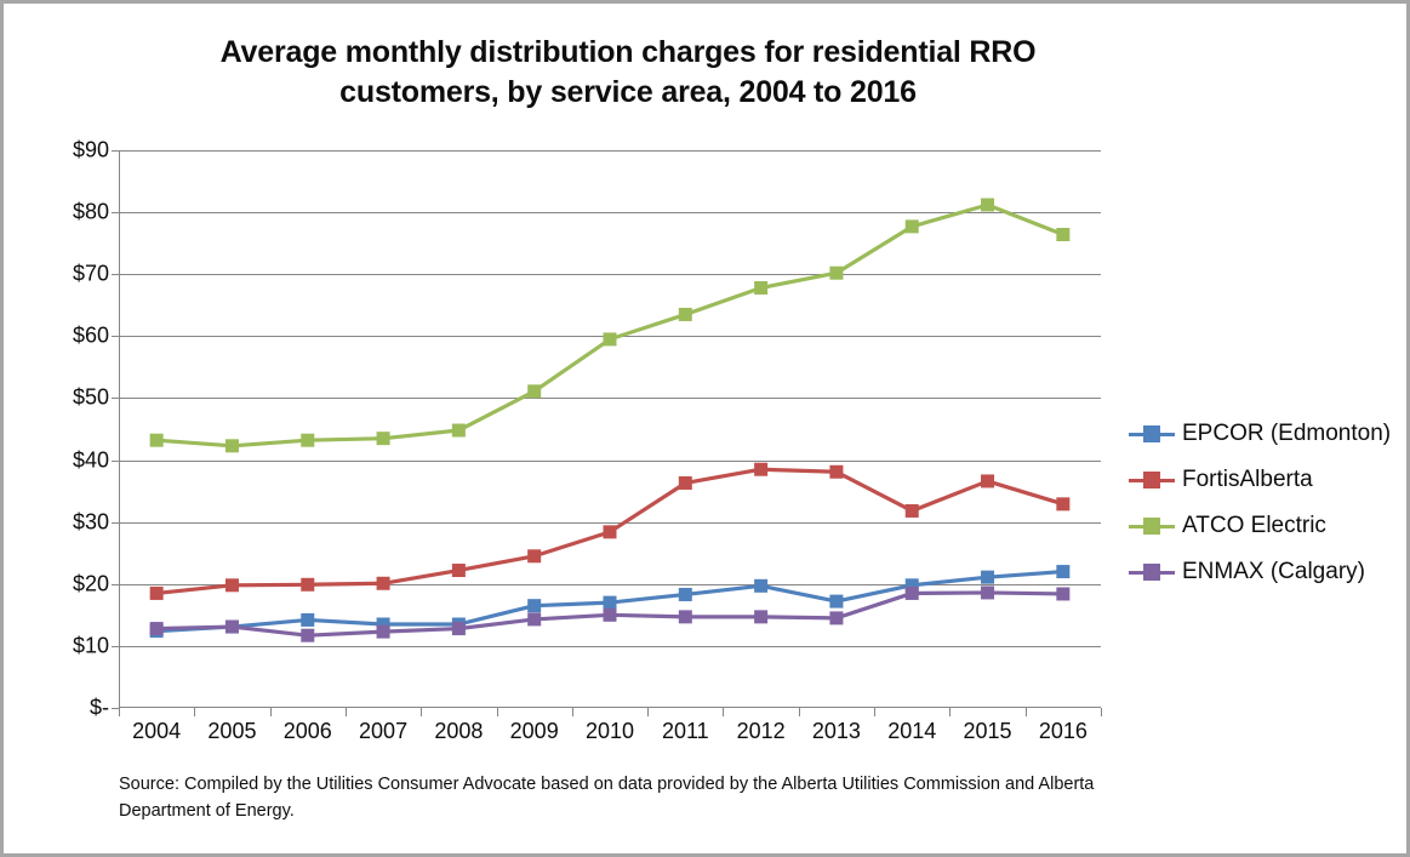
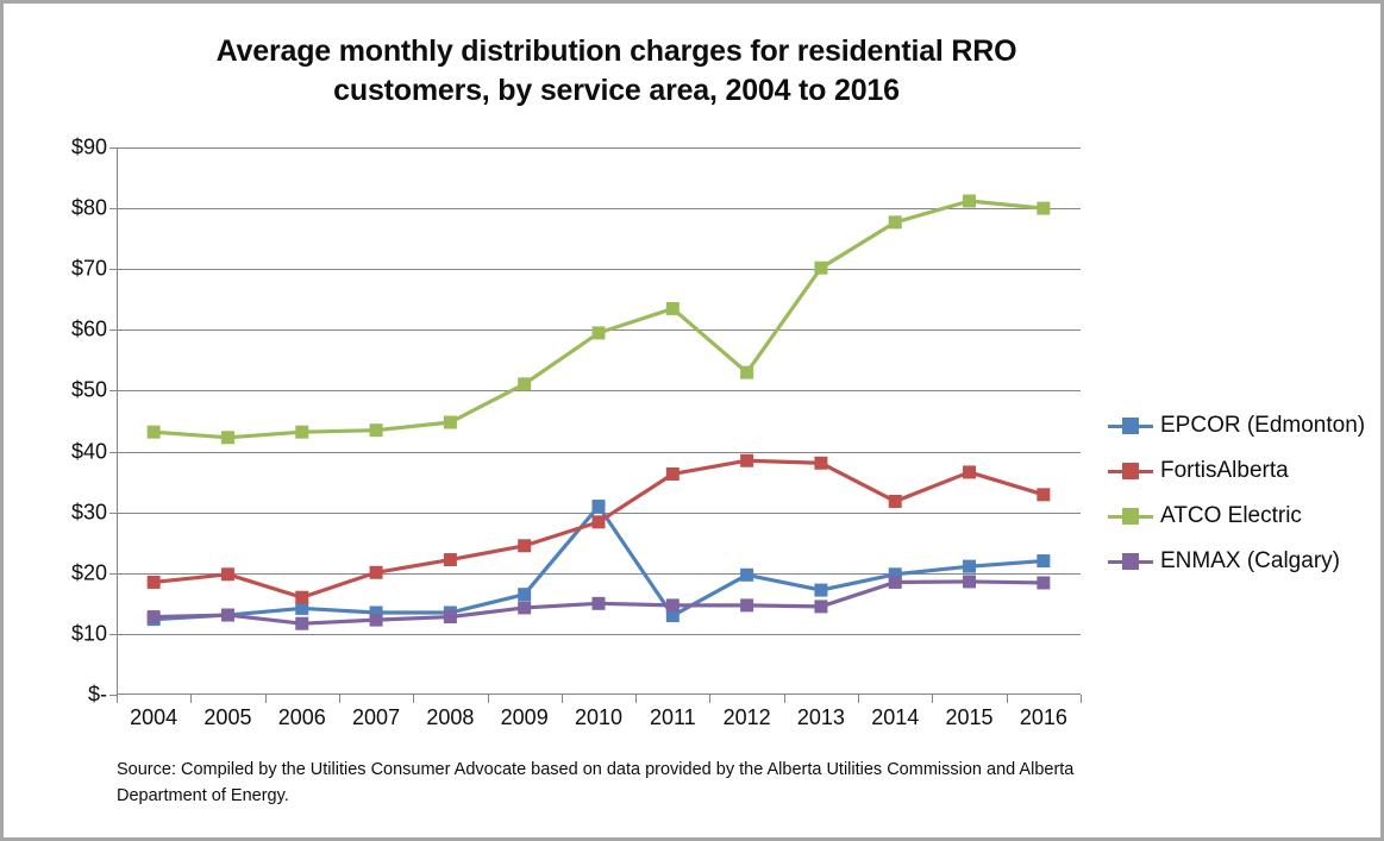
FortisAlberta/2006: $20 -> $16
EPCOR (Edmonton)/2010: $17 -> $31
EPCOR (Edmonton)/2011: $18 -> $13
ATCO Electric/2012: $68 -> $53
ATCO Electric/2016: $76 -> $80
